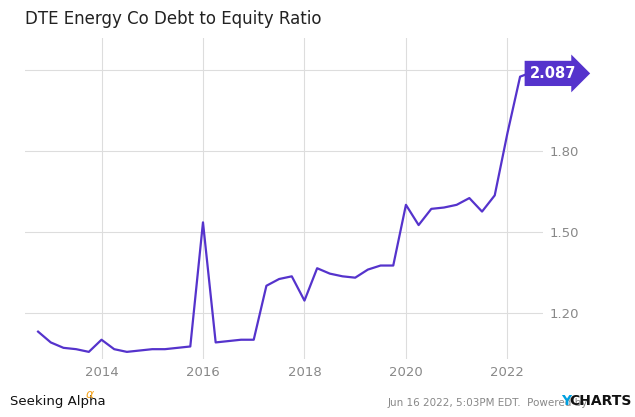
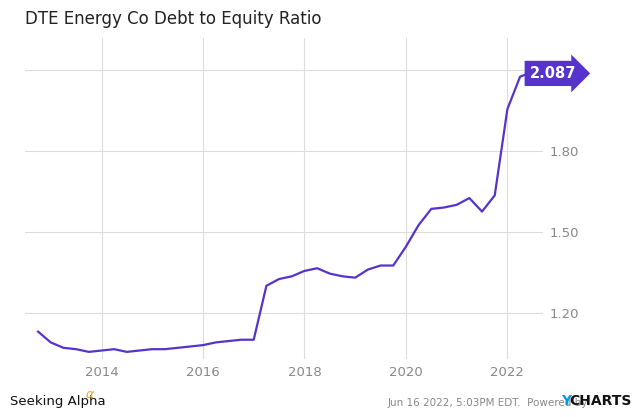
2014: 1.100 -> 1.060
2016: 1.535 -> 1.080
2018: 1.245 -> 1.355
2020: 1.600 -> 1.445
2022: 1.865 -> 1.955
